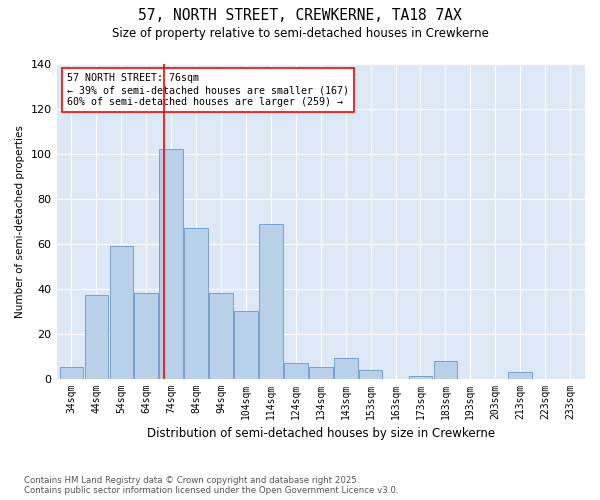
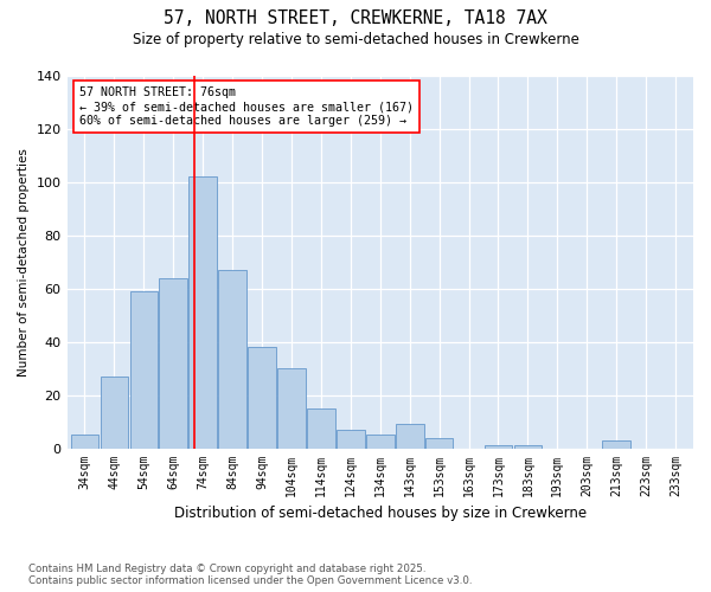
44sqm: 37 -> 27
64sqm: 38 -> 64
114sqm: 69 -> 15
183sqm: 8 -> 1
